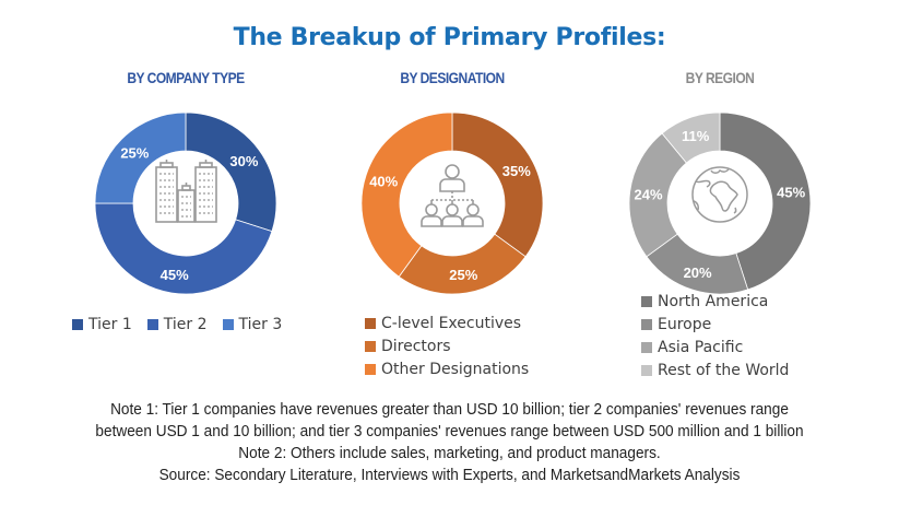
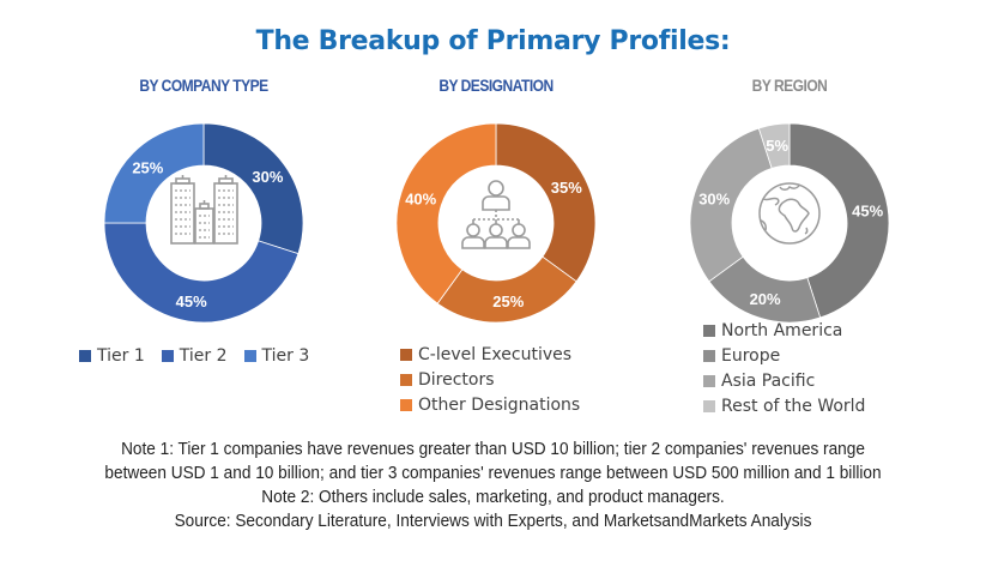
BY REGION/Asia Pacific: 24% -> 30%
BY REGION/Rest of the World: 11% -> 5%
